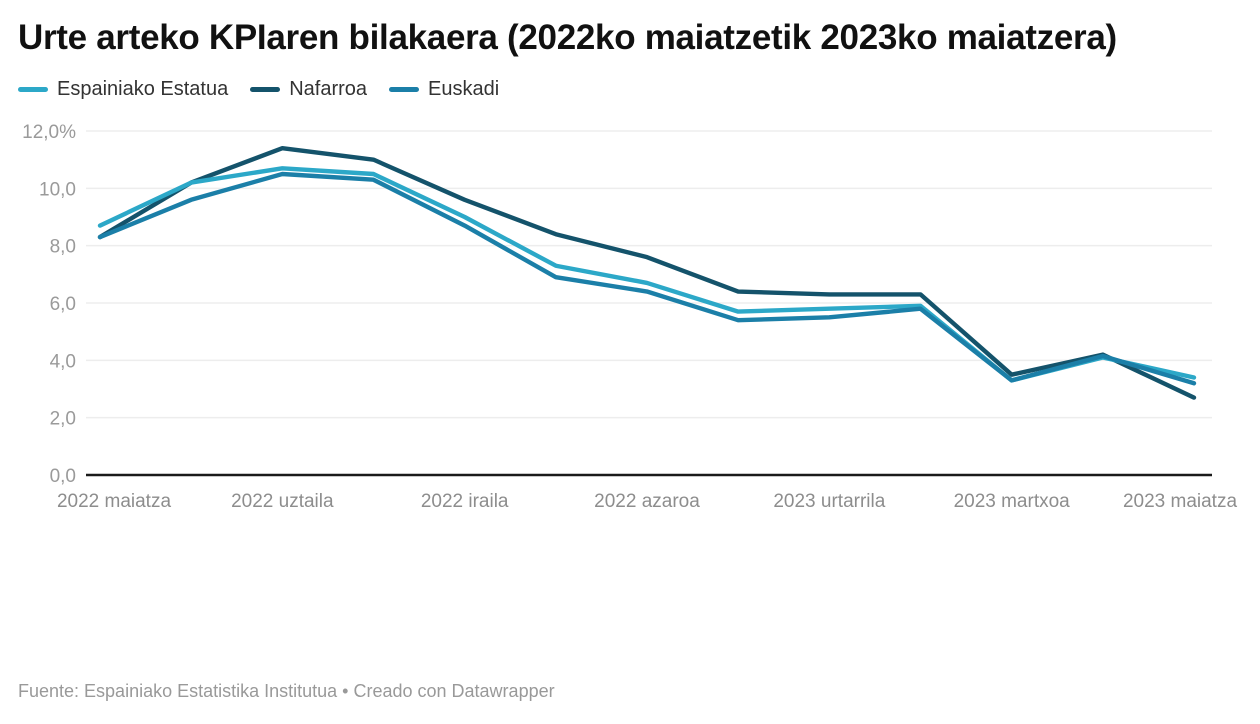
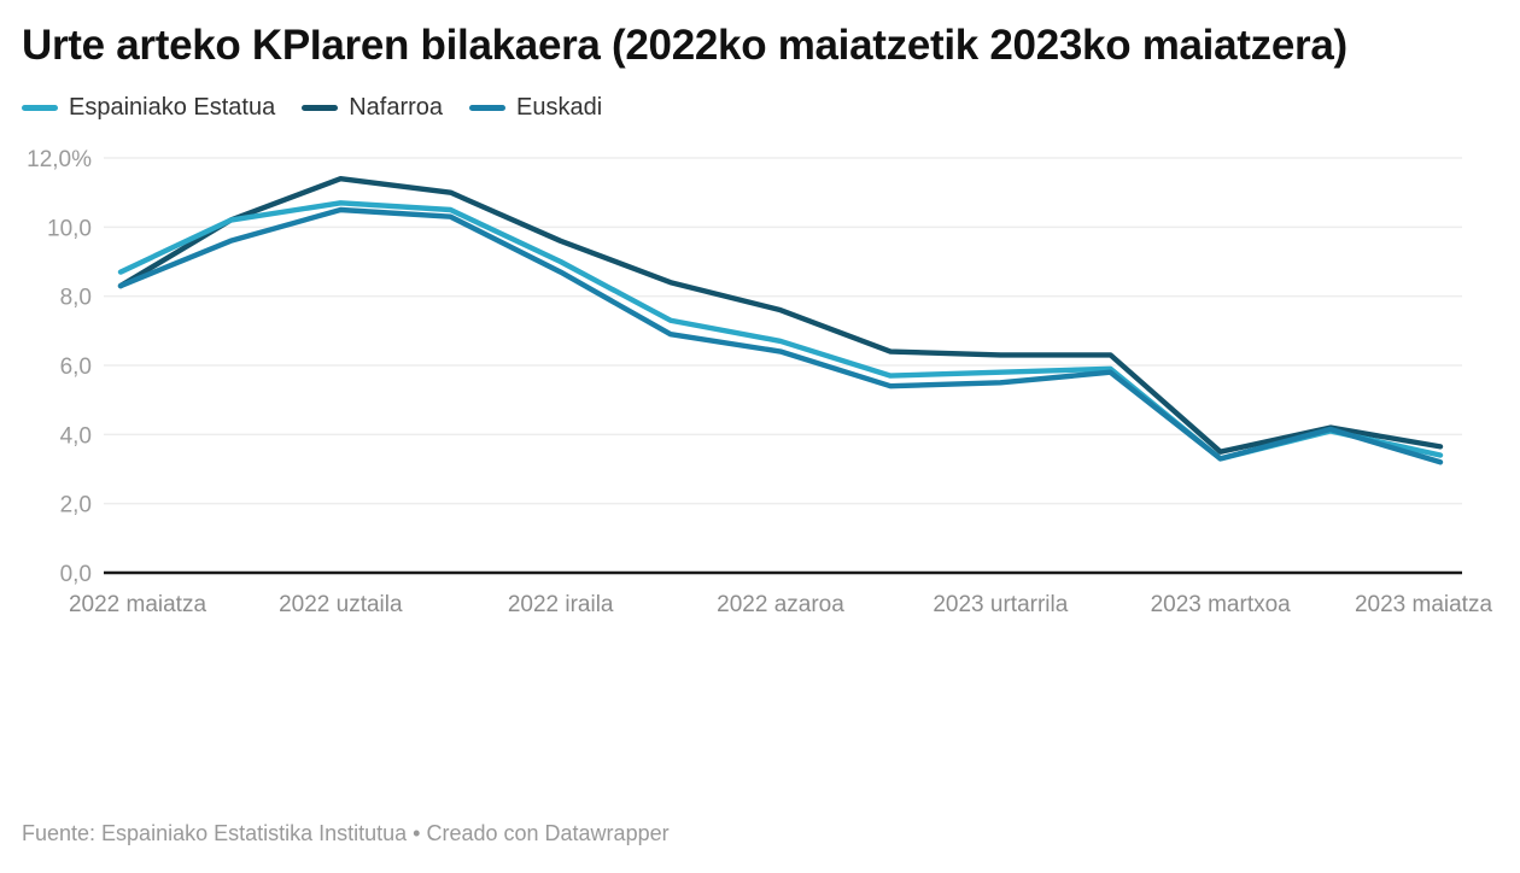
Nafarroa/2023 maiatza: 2,7% -> 3,6%
